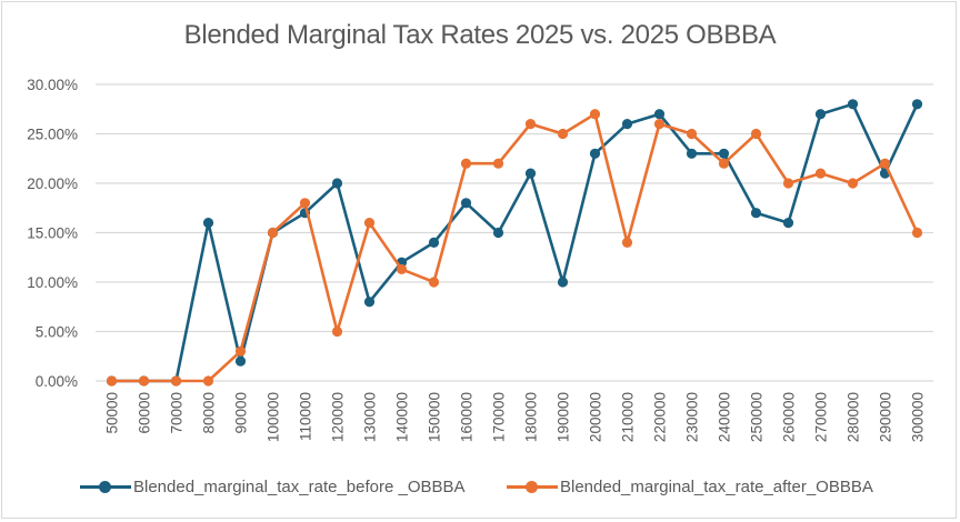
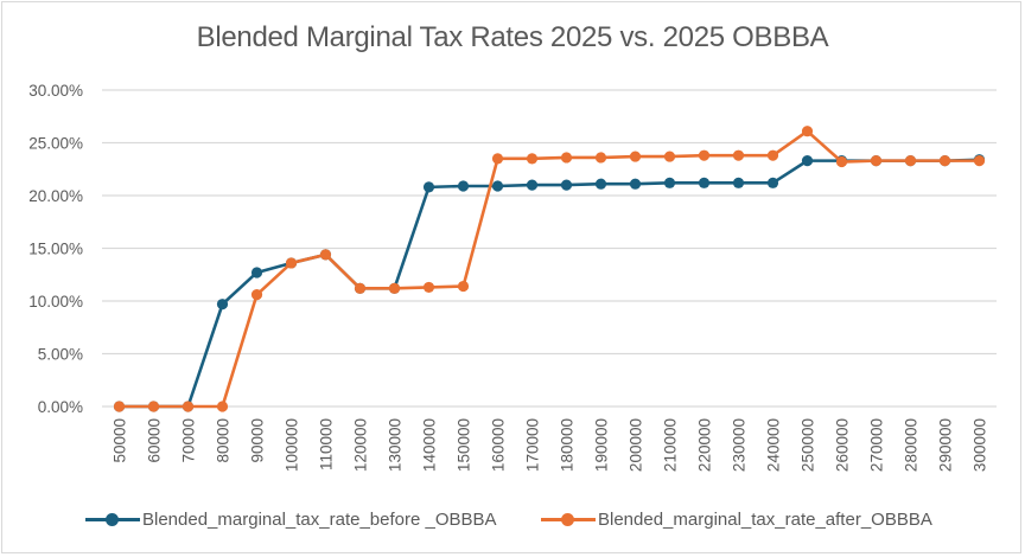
Blended_marginal_tax_rate_before _OBBBA/80000: 16% -> 10%
Blended_marginal_tax_rate_before _OBBBA/90000: 2% -> 13%
Blended_marginal_tax_rate_after_OBBBA/90000: 3% -> 11%
Blended_marginal_tax_rate_before _OBBBA/100000: 15% -> 14%
Blended_marginal_tax_rate_after_OBBBA/100000: 15% -> 14%
Blended_marginal_tax_rate_before _OBBBA/110000: 17% -> 14%
Blended_marginal_tax_rate_after_OBBBA/110000: 18% -> 14%
Blended_marginal_tax_rate_before _OBBBA/120000: 20% -> 11%
Blended_marginal_tax_rate_after_OBBBA/120000: 5% -> 11%
Blended_marginal_tax_rate_before _OBBBA/130000: 8% -> 11%
Blended_marginal_tax_rate_after_OBBBA/130000: 16% -> 11%
Blended_marginal_tax_rate_before _OBBBA/140000: 12% -> 21%
Blended_marginal_tax_rate_before _OBBBA/150000: 14% -> 21%
Blended_marginal_tax_rate_after_OBBBA/150000: 10% -> 11%
Blended_marginal_tax_rate_before _OBBBA/160000: 18% -> 21%
Blended_marginal_tax_rate_after_OBBBA/160000: 22% -> 23%
Blended_marginal_tax_rate_before _OBBBA/170000: 15% -> 21%
Blended_marginal_tax_rate_after_OBBBA/170000: 22% -> 23%
Blended_marginal_tax_rate_after_OBBBA/180000: 26% -> 24%
Blended_marginal_tax_rate_before _OBBBA/190000: 10% -> 21%
Blended_marginal_tax_rate_after_OBBBA/190000: 25% -> 24%
Blended_marginal_tax_rate_before _OBBBA/200000: 23% -> 21%
Blended_marginal_tax_rate_after_OBBBA/200000: 27% -> 24%
Blended_marginal_tax_rate_before _OBBBA/210000: 26% -> 21%
Blended_marginal_tax_rate_after_OBBBA/210000: 14% -> 24%
Blended_marginal_tax_rate_before _OBBBA/220000: 27% -> 21%
Blended_marginal_tax_rate_after_OBBBA/220000: 26% -> 24%
Blended_marginal_tax_rate_before _OBBBA/230000: 23% -> 21%
Blended_marginal_tax_rate_after_OBBBA/230000: 25% -> 24%
Blended_marginal_tax_rate_before _OBBBA/240000: 23% -> 21%
Blended_marginal_tax_rate_after_OBBBA/240000: 22% -> 24%
Blended_marginal_tax_rate_before _OBBBA/250000: 17% -> 23%
Blended_marginal_tax_rate_after_OBBBA/250000: 25% -> 26%
Blended_marginal_tax_rate_before _OBBBA/260000: 16% -> 23%
Blended_marginal_tax_rate_after_OBBBA/260000: 20% -> 23%
Blended_marginal_tax_rate_before _OBBBA/270000: 27% -> 23%
Blended_marginal_tax_rate_after_OBBBA/270000: 21% -> 23%
Blended_marginal_tax_rate_before _OBBBA/280000: 28% -> 23%
Blended_marginal_tax_rate_after_OBBBA/280000: 20% -> 23%
Blended_marginal_tax_rate_before _OBBBA/290000: 21% -> 23%
Blended_marginal_tax_rate_after_OBBBA/290000: 22% -> 23%
Blended_marginal_tax_rate_before _OBBBA/300000: 28% -> 23%
Blended_marginal_tax_rate_after_OBBBA/300000: 15% -> 23%
